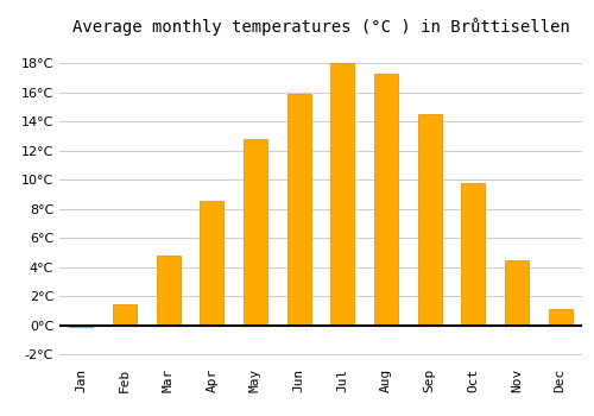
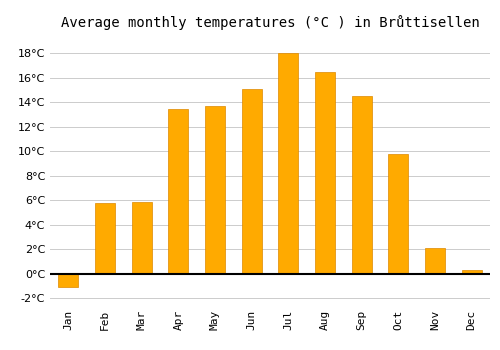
Jan: -0.1°C -> -1.1°C
Feb: 1.5°C -> 5.8°C
Mar: 4.8°C -> 5.9°C
Apr: 8.6°C -> 13.5°C
May: 12.8°C -> 13.7°C
Jun: 15.9°C -> 15.1°C
Aug: 17.3°C -> 16.5°C
Nov: 4.5°C -> 2.1°C
Dec: 1.1°C -> 0.3°C
